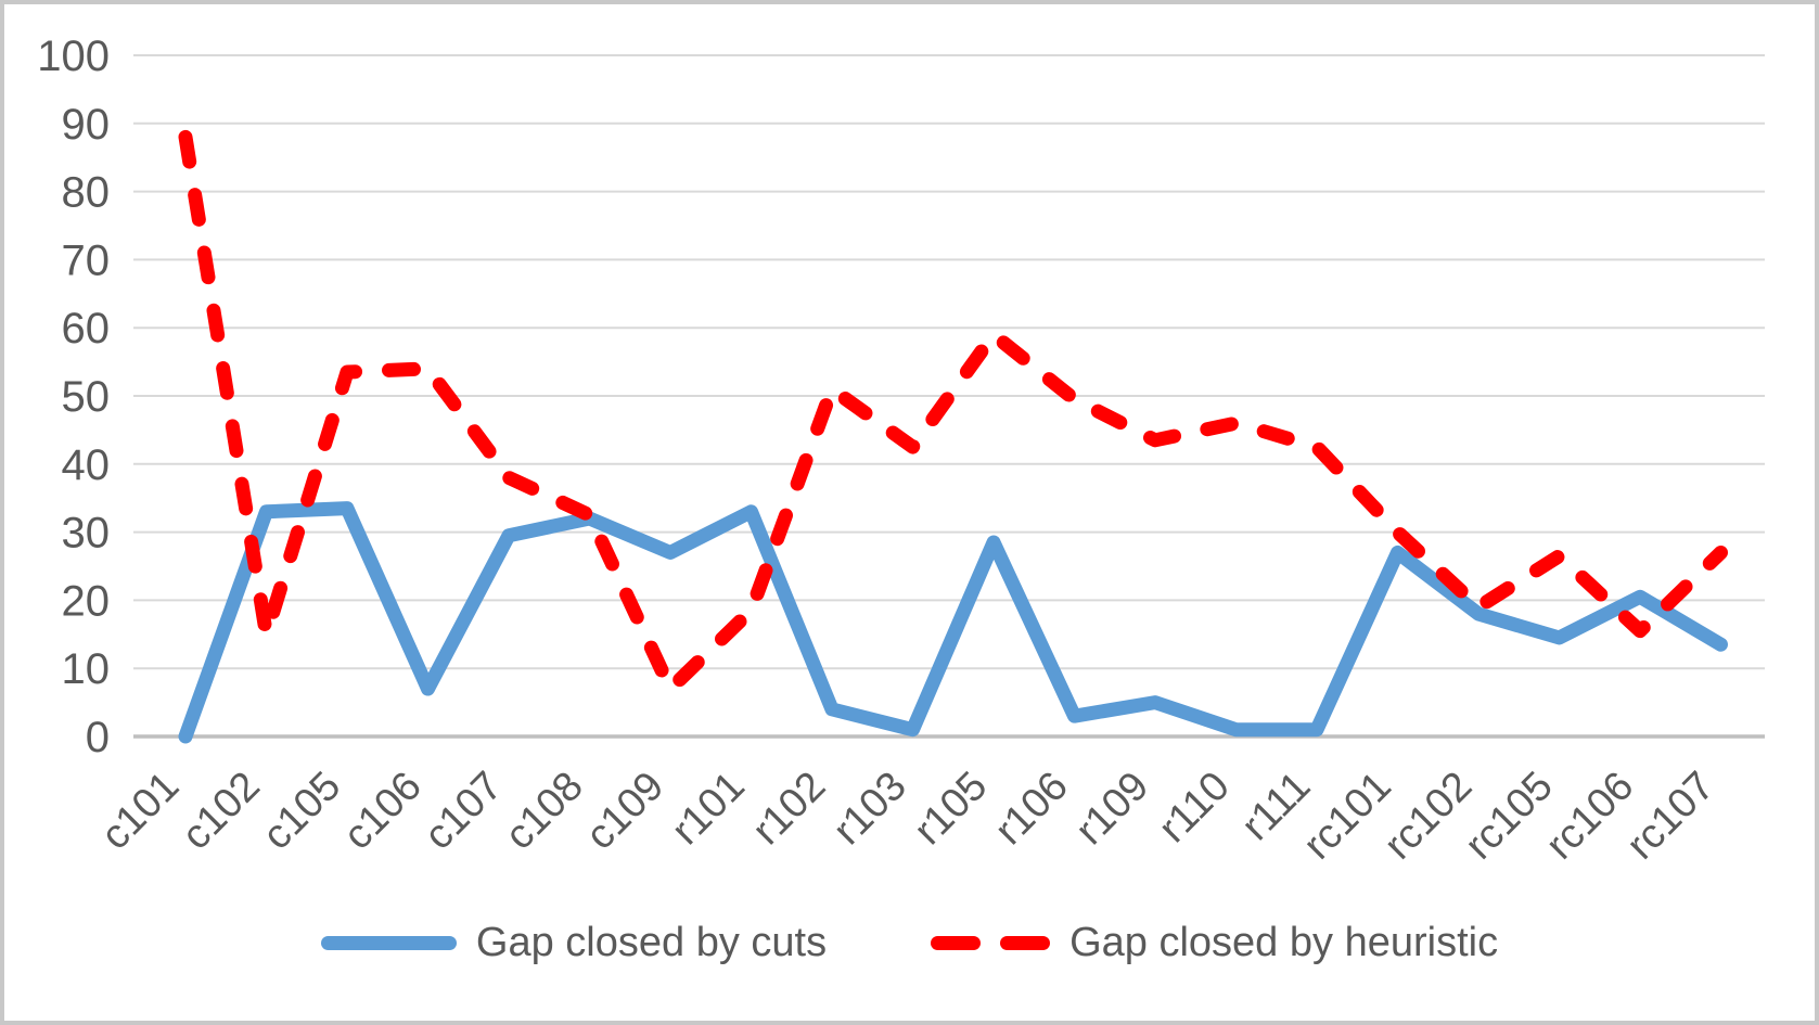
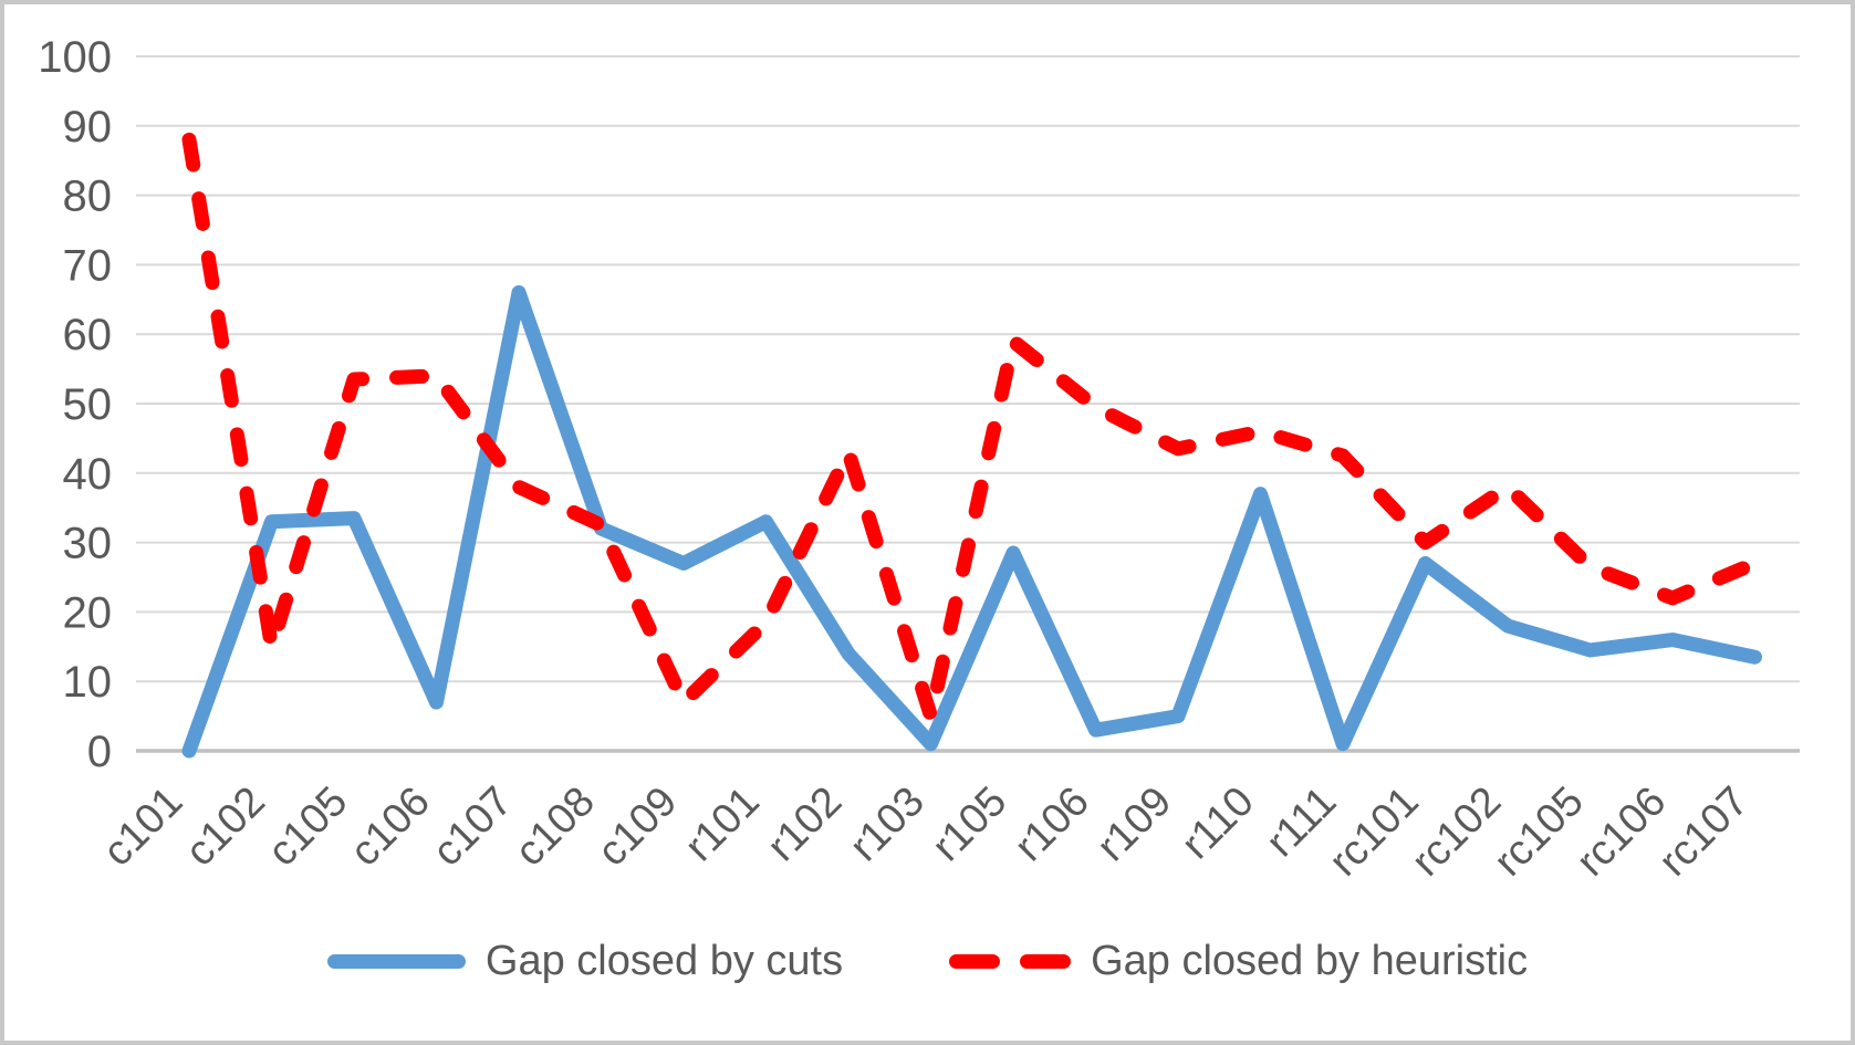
Gap closed by cuts/c107: 30 -> 66
Gap closed by cuts/r102: 4 -> 14
Gap closed by heuristic/r102: 51 -> 43
Gap closed by heuristic/r103: 42 -> 5
Gap closed by cuts/r110: 1 -> 37
Gap closed by heuristic/rc102: 19 -> 38
Gap closed by cuts/rc106: 20 -> 16
Gap closed by heuristic/rc106: 16 -> 22
